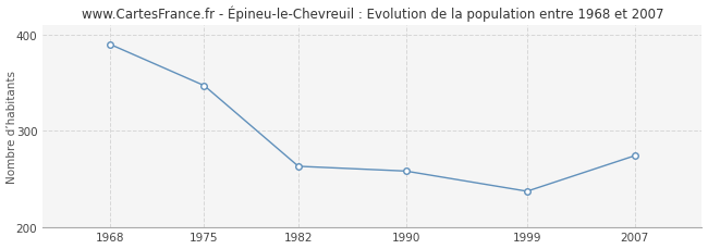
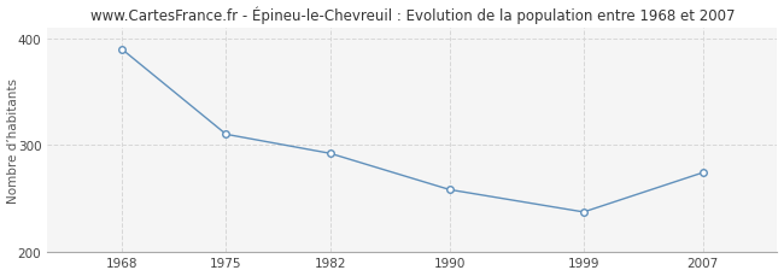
1975: 347 -> 310
1982: 263 -> 292
